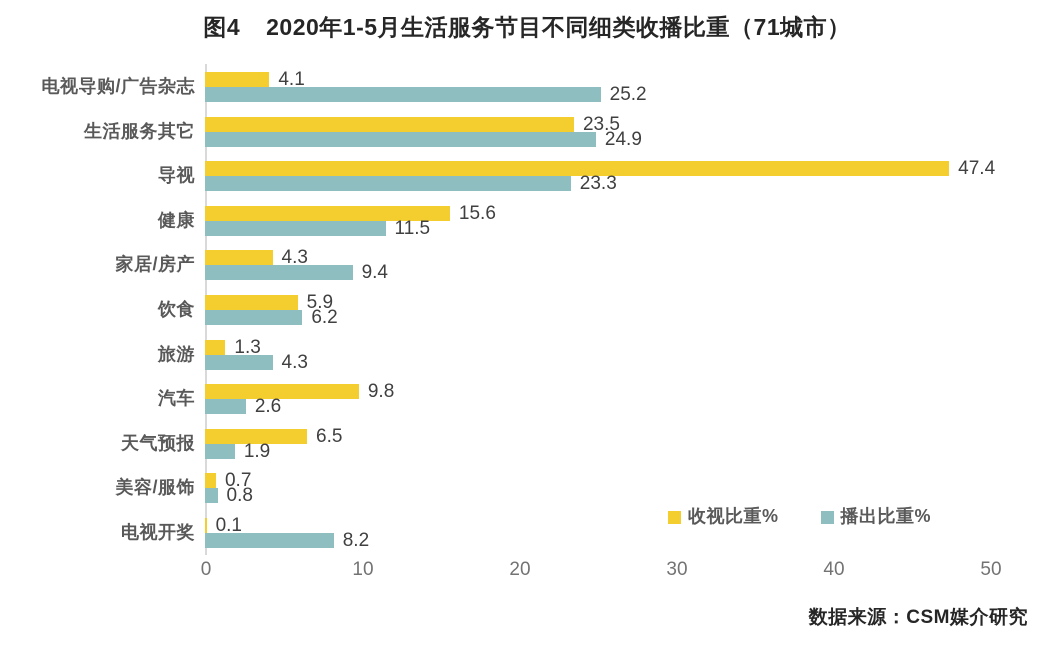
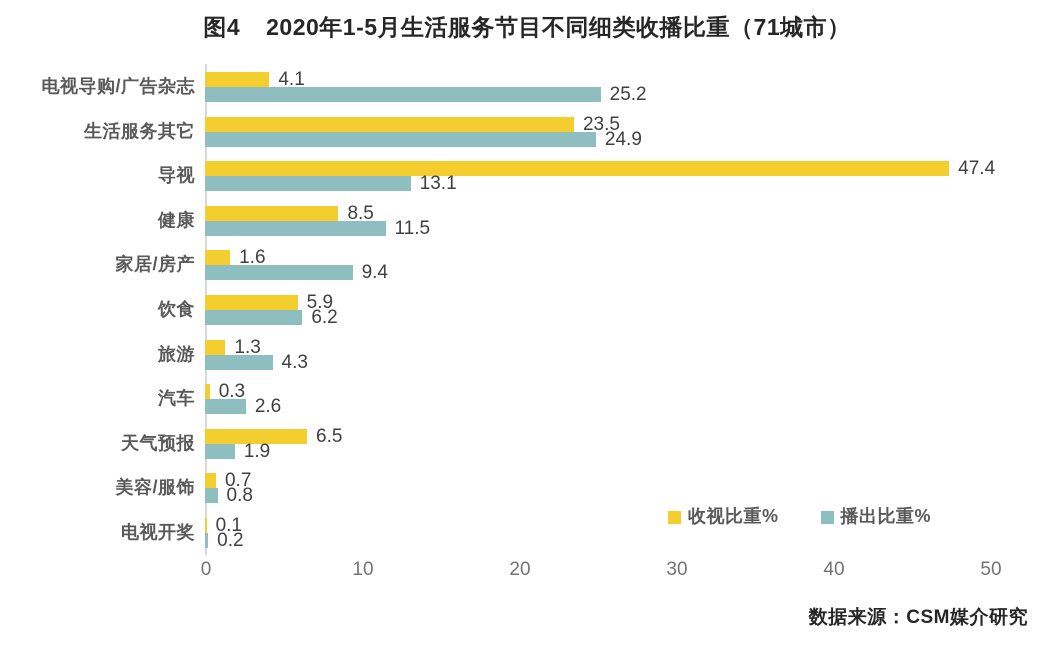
播出比重%/导视: 23.3 -> 13.1
收视比重%/健康: 15.6 -> 8.5
收视比重%/家居/房产: 4.3 -> 1.6
收视比重%/汽车: 9.8 -> 0.3
播出比重%/电视开奖: 8.2 -> 0.2
